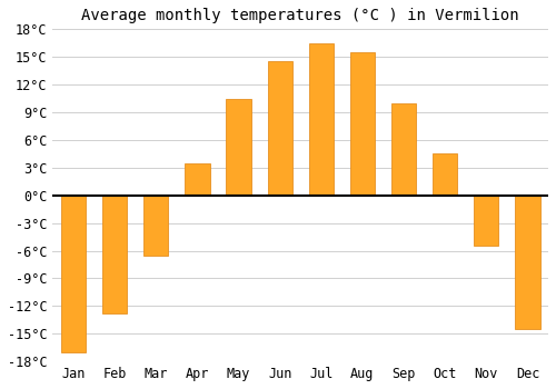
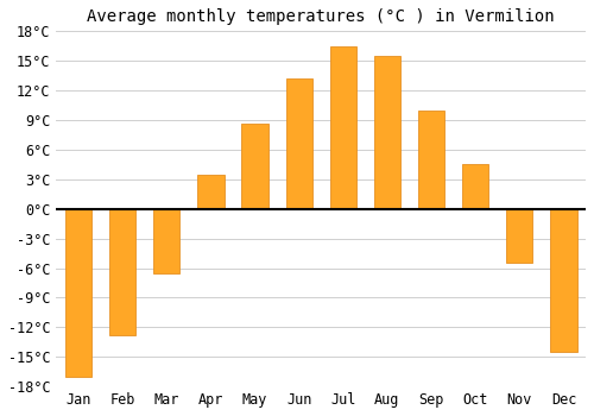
May: 10.5°C -> 8.6°C
Jun: 14.5°C -> 13.2°C
